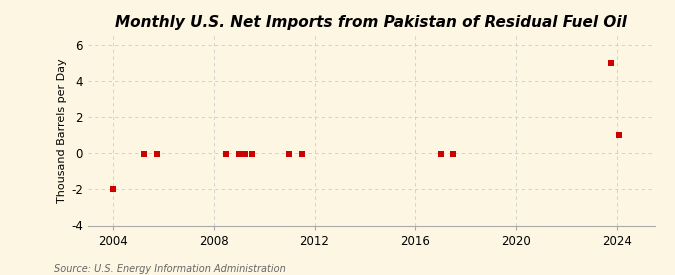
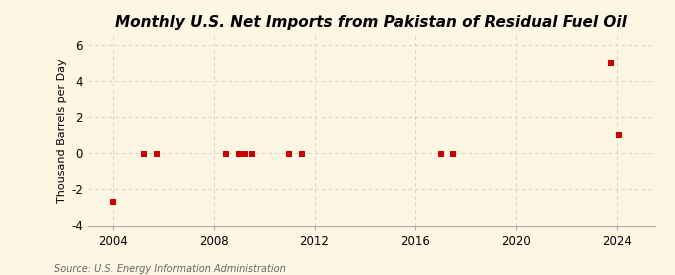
2004: -2.0 -> -2.7
